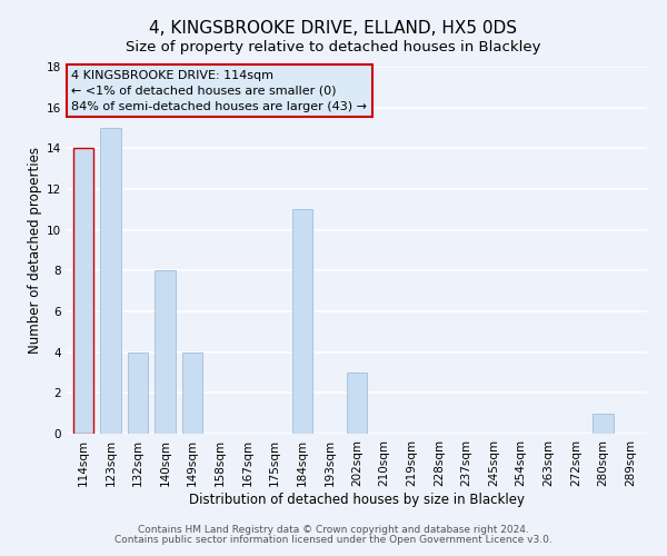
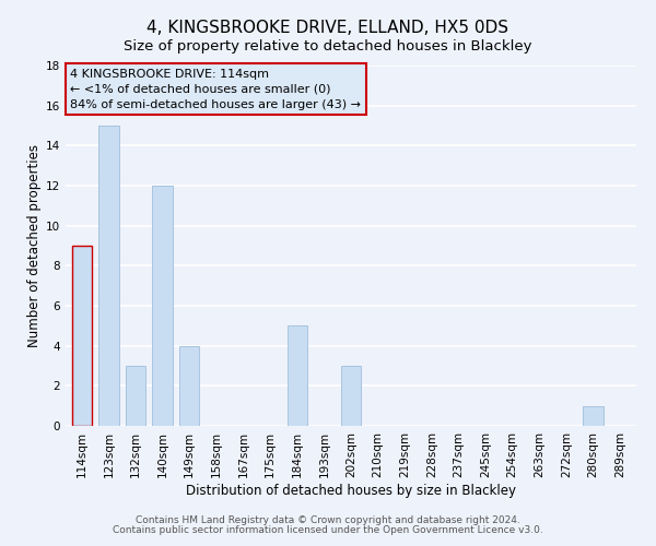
114sqm: 14 -> 9
132sqm: 4 -> 3
140sqm: 8 -> 12
184sqm: 11 -> 5
